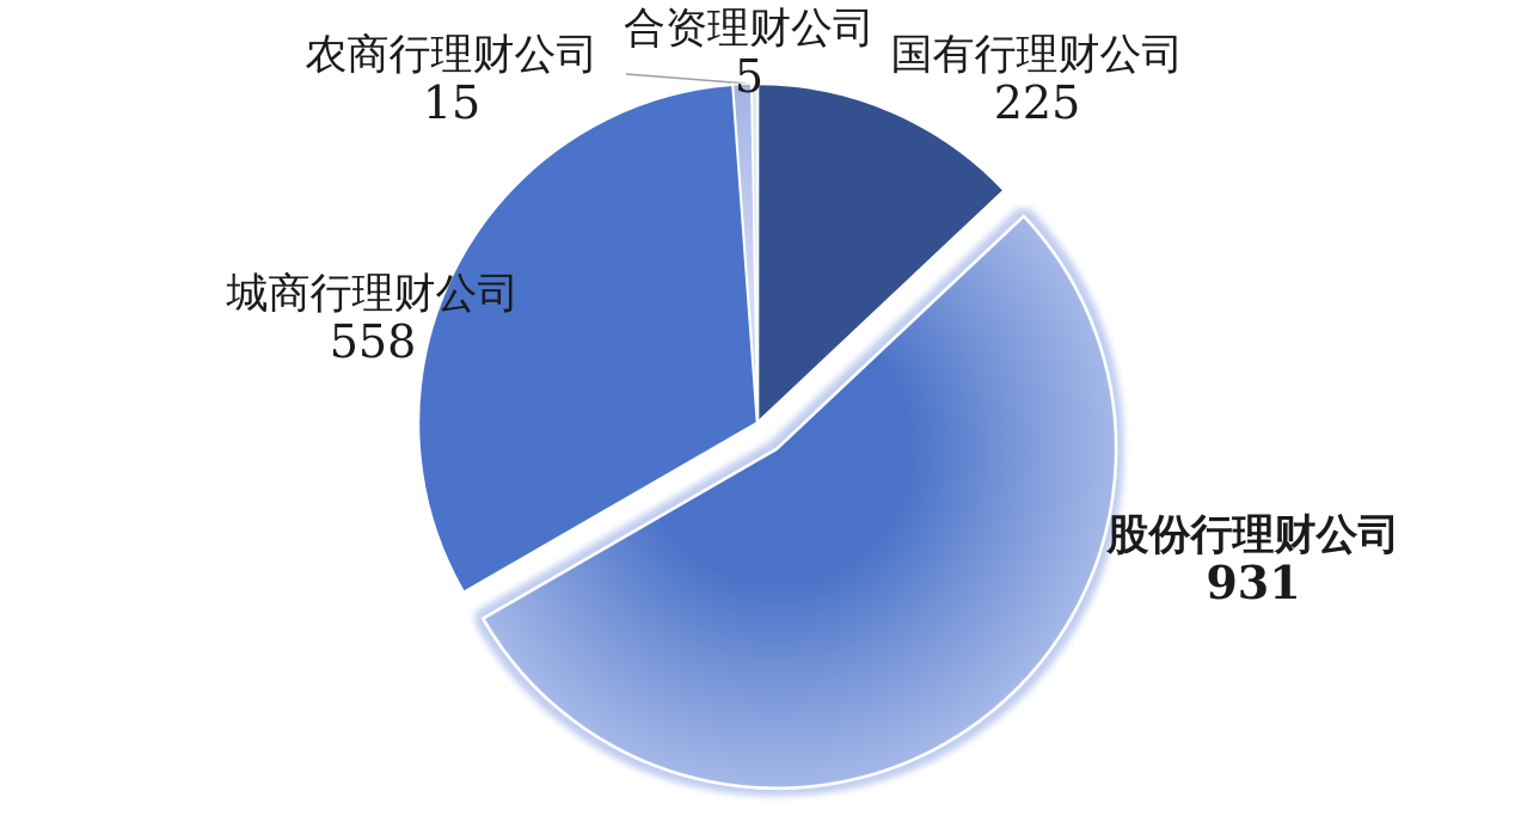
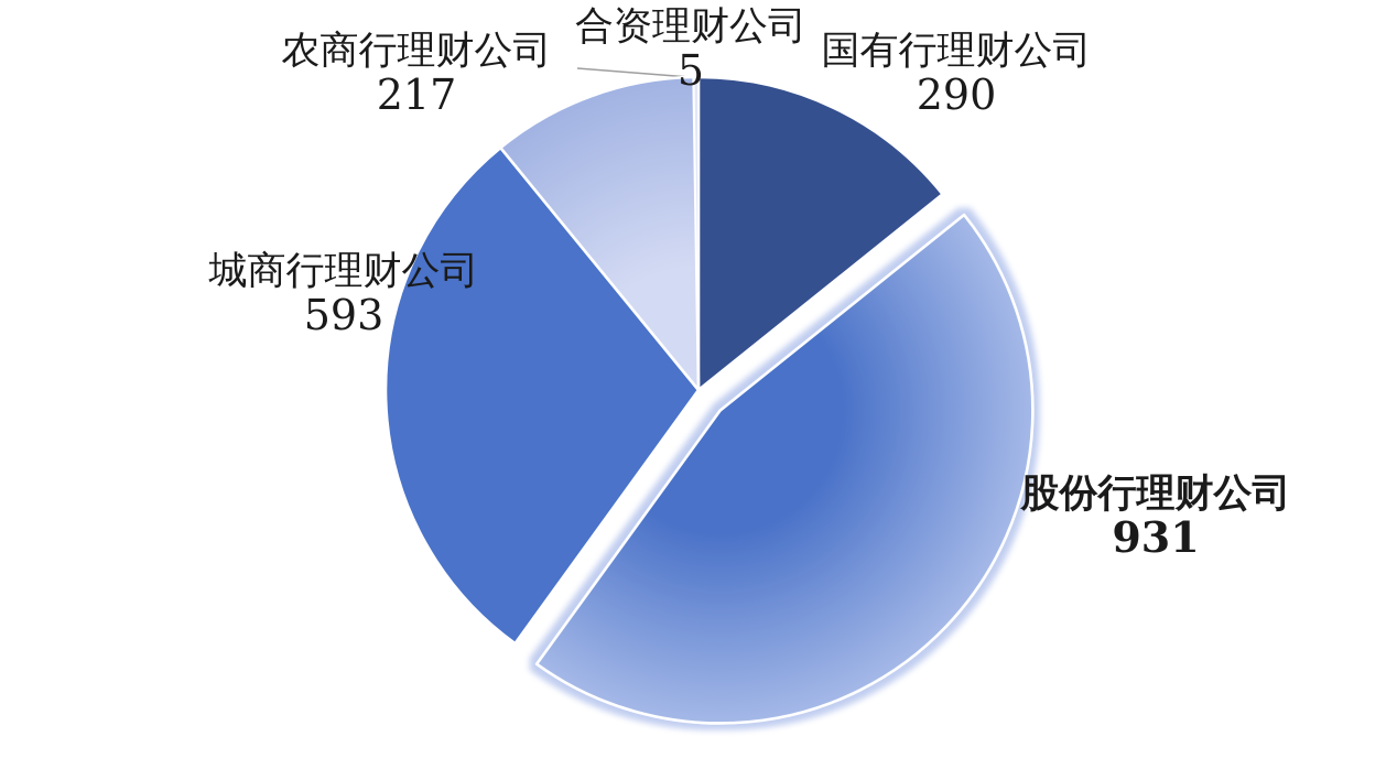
国有行理财公司: 225 -> 290
城商行理财公司: 558 -> 593
农商行理财公司: 15 -> 217
